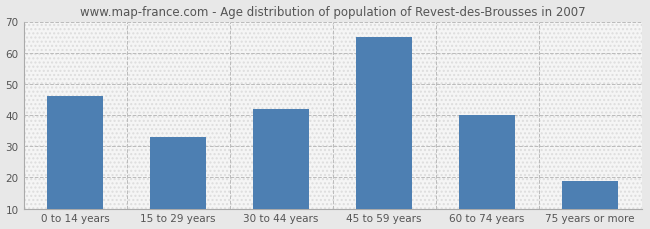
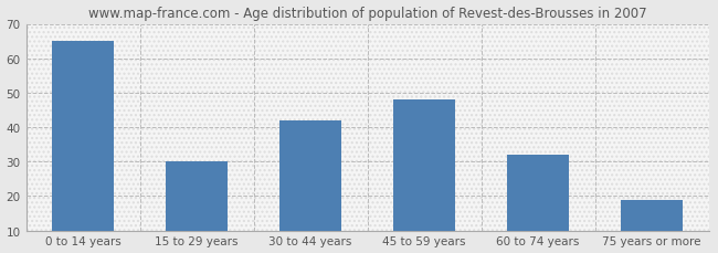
0 to 14 years: 46 -> 65
15 to 29 years: 33 -> 30
45 to 59 years: 65 -> 48
60 to 74 years: 40 -> 32
